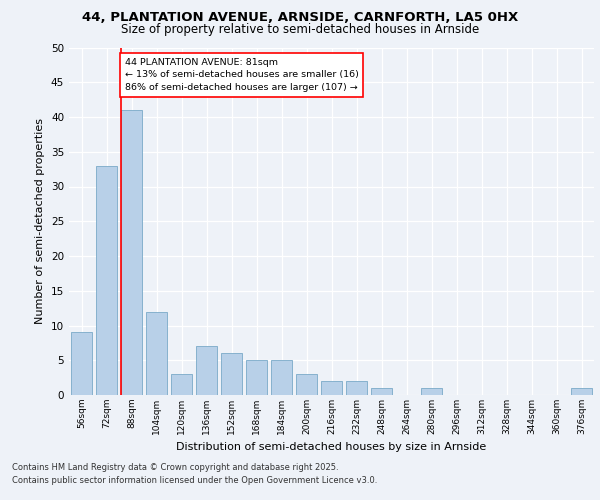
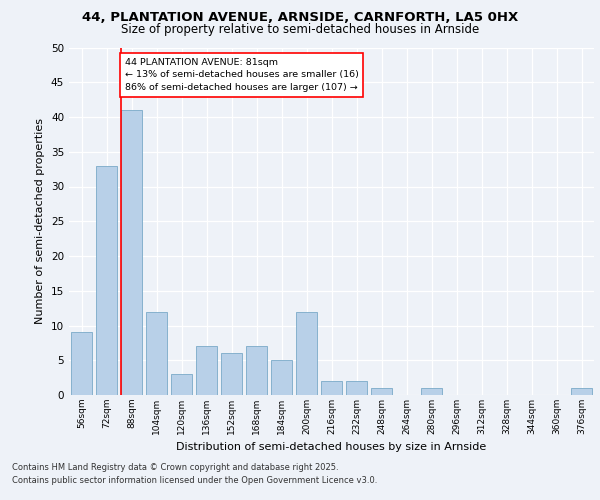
168sqm: 5 -> 7
200sqm: 3 -> 12
